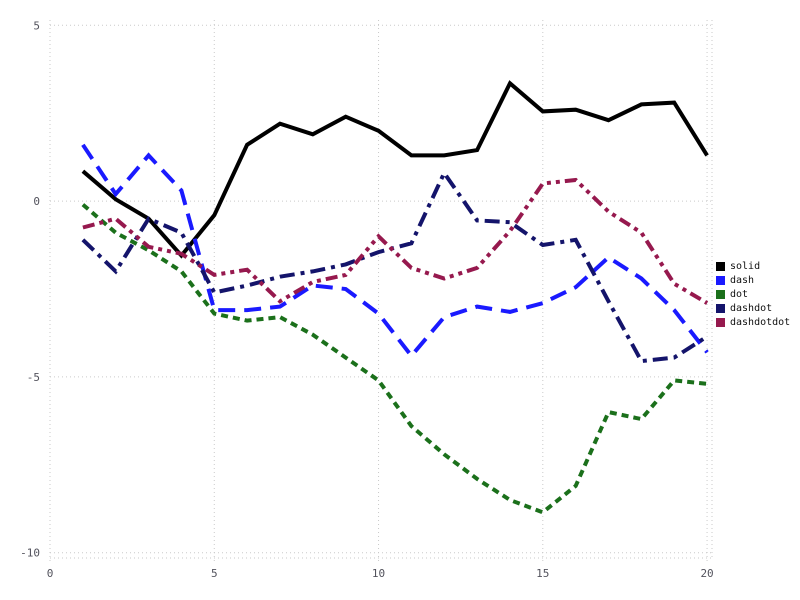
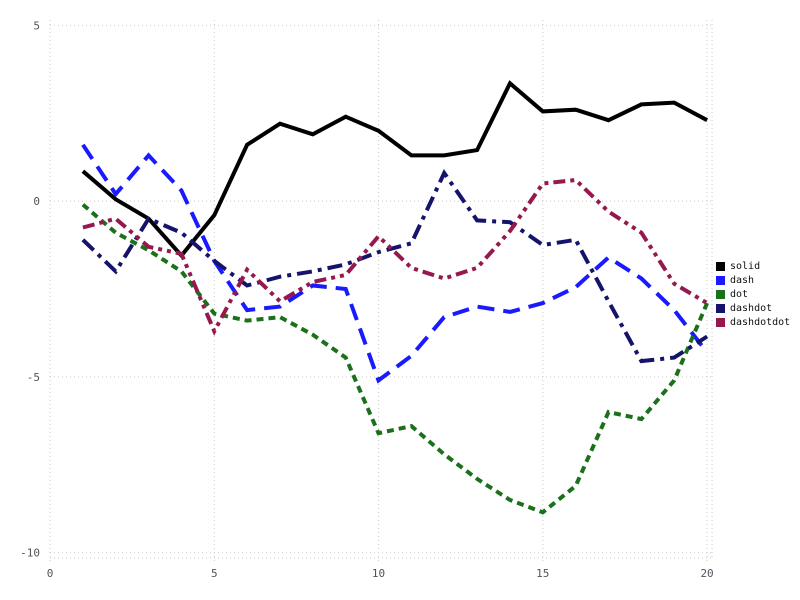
dash/5: -3.1 -> -1.7
dashdot/5: -2.6 -> -1.7
dashdotdot/5: -2.1 -> -3.7
dash/10: -3.2 -> -5.1
dot/10: -5.1 -> -6.6
solid/20: 1.3 -> 2.3
dot/20: -5.2 -> -2.9
